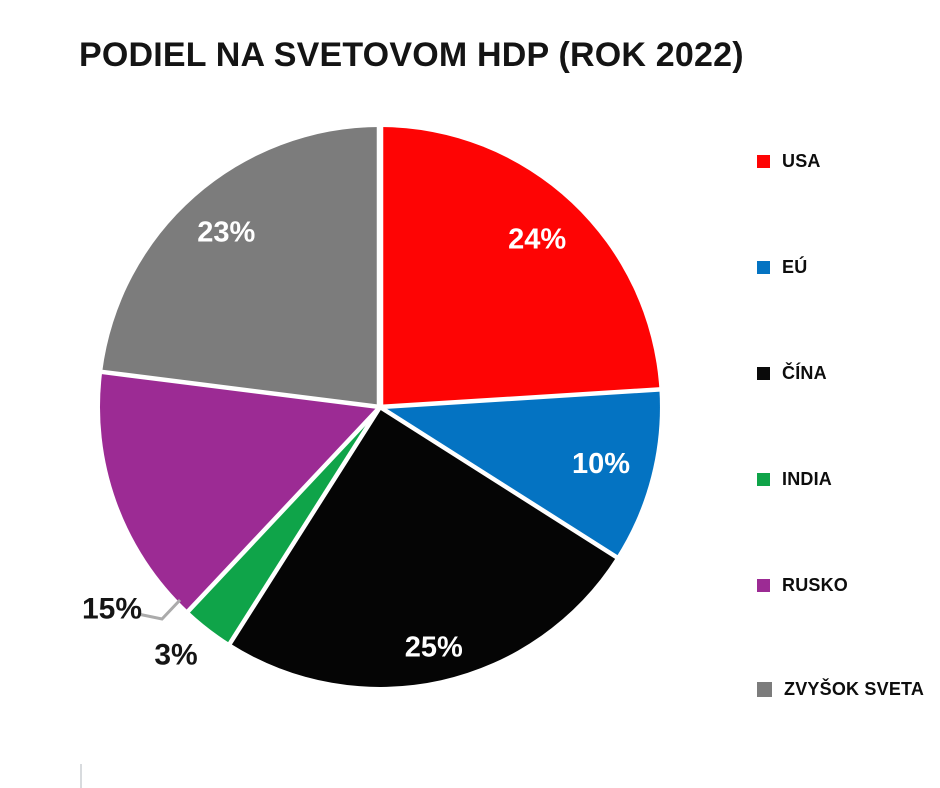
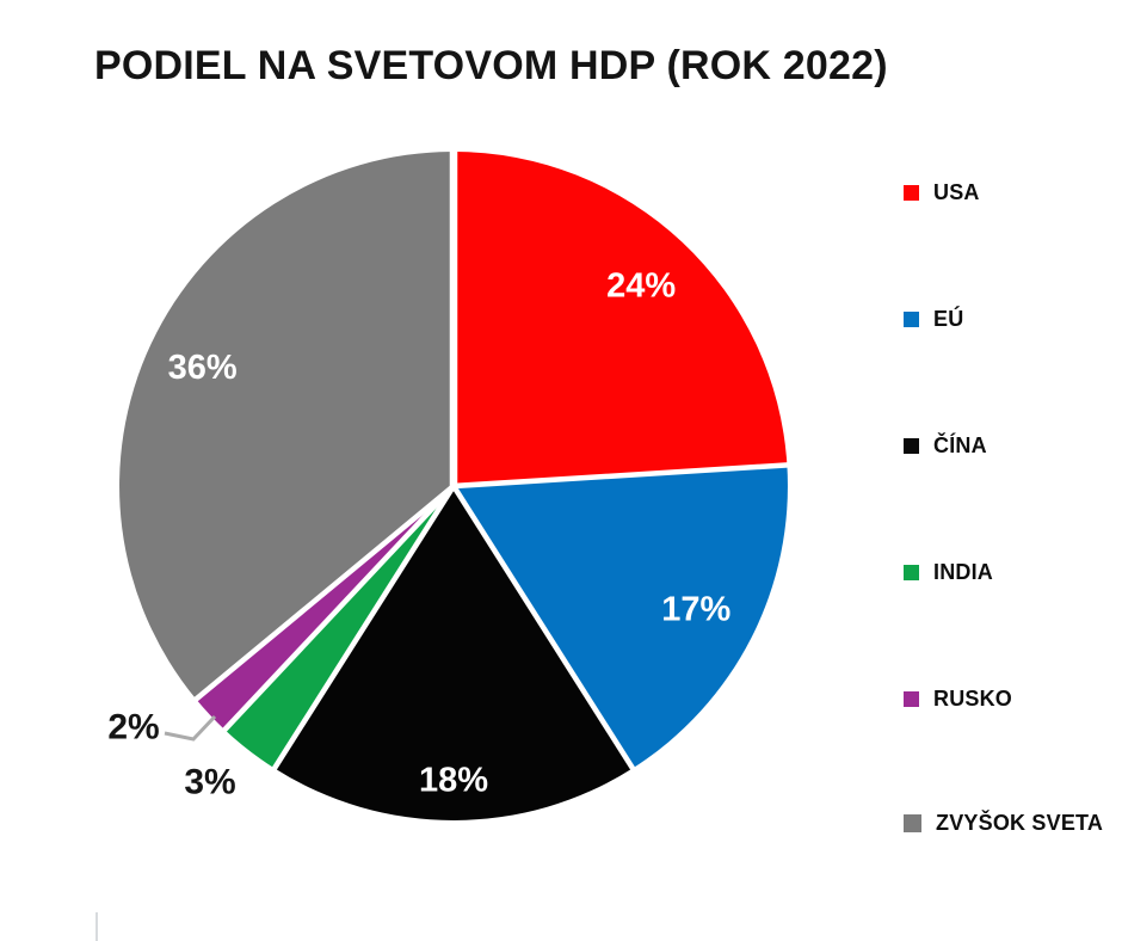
EÚ: 10% -> 17%
ČÍNA: 25% -> 18%
RUSKO: 15% -> 2%
ZVYŠOK SVETA: 23% -> 36%
